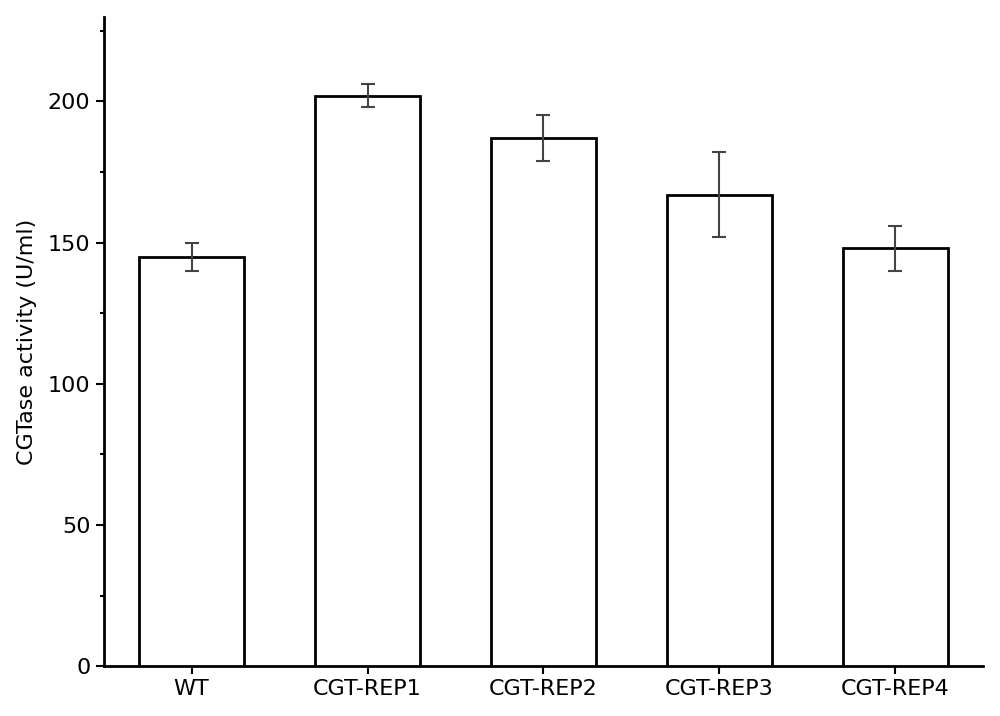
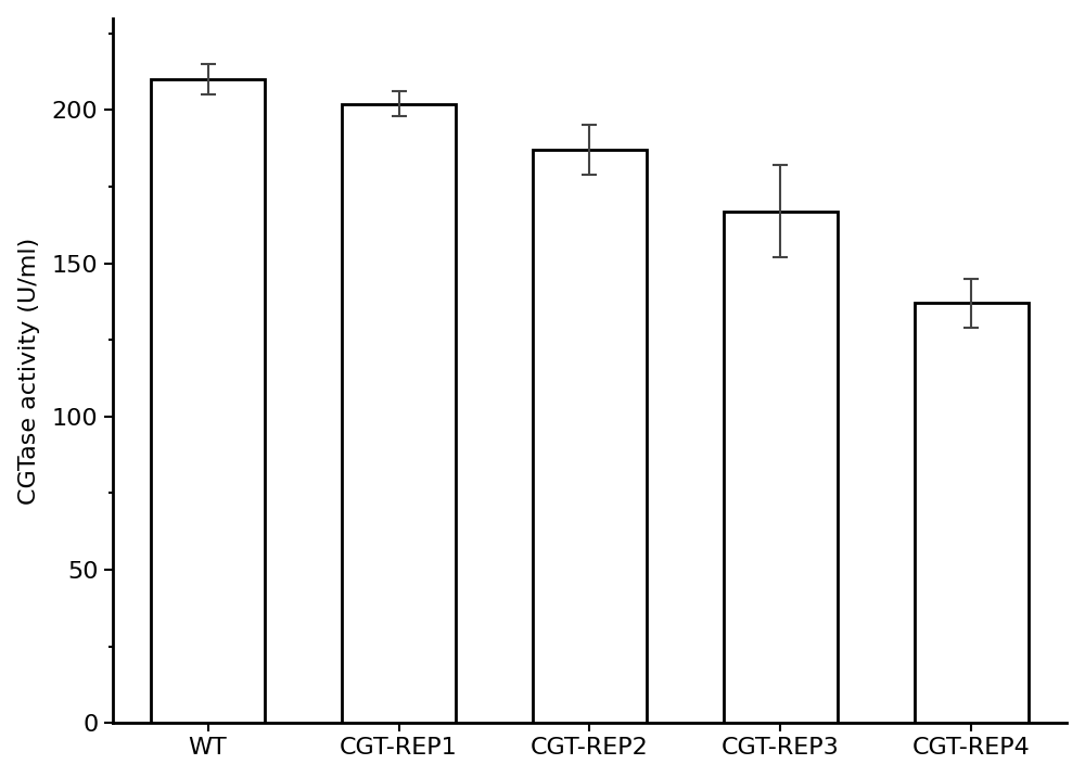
WT: 145 -> 210
CGT-REP4: 148 -> 137
